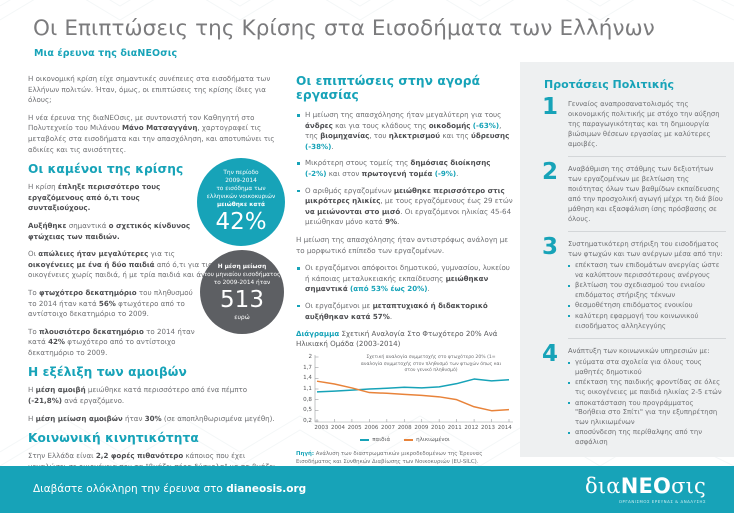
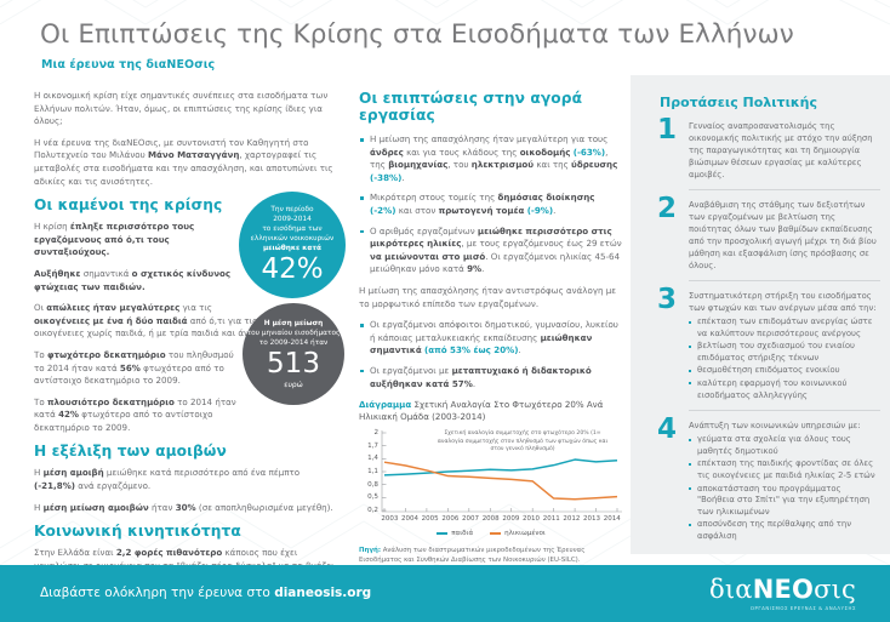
ηλικιωμένοι/2011: 0,8 -> 0,5
ηλικιωμένοι/2012: 0,6 -> 0,5
